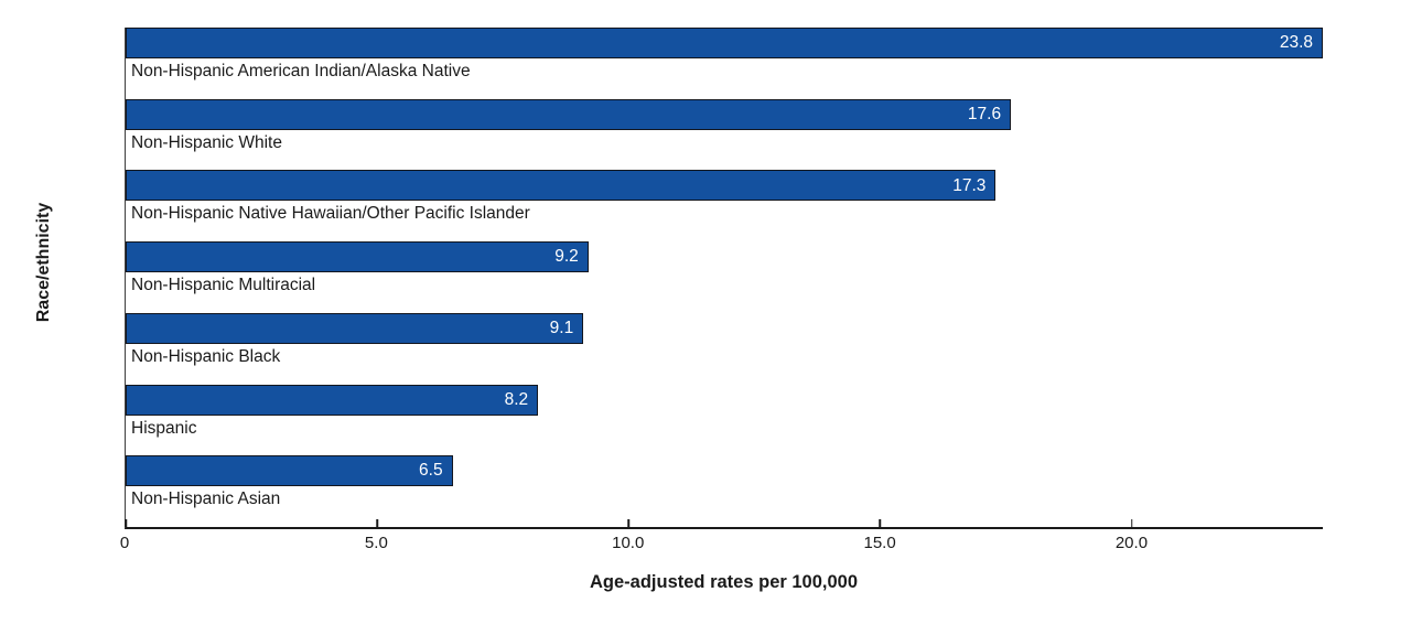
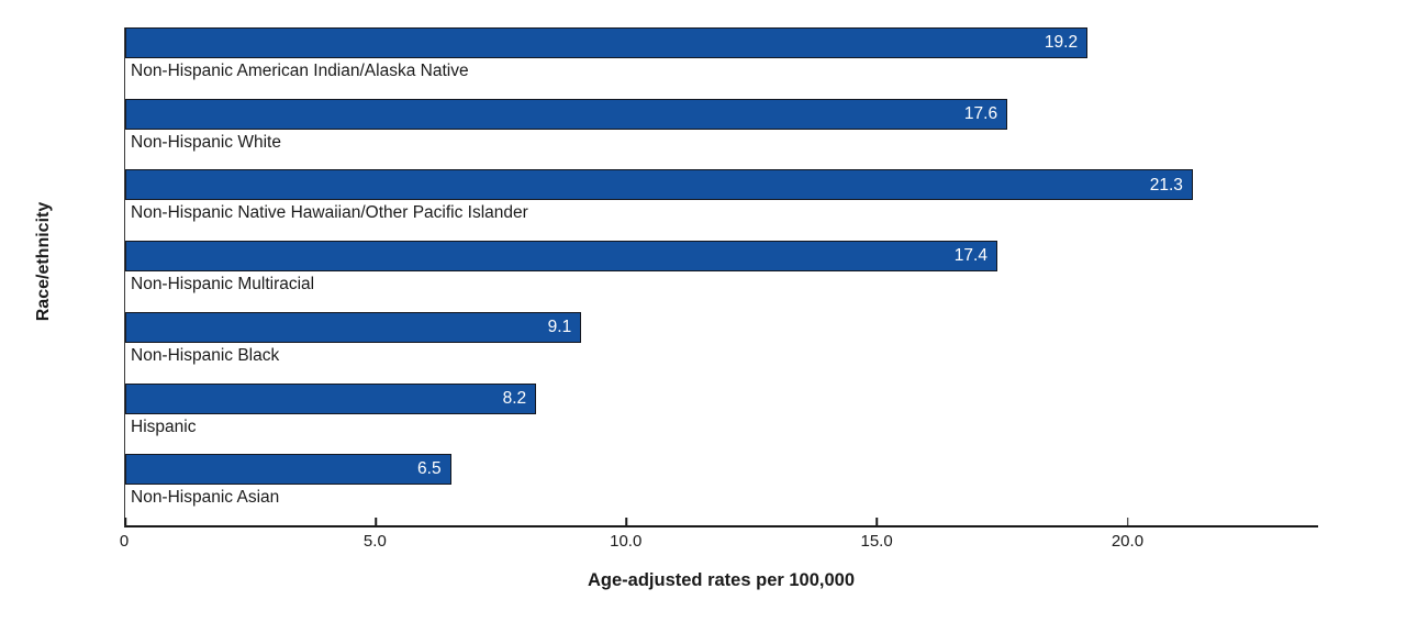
Non-Hispanic American Indian/Alaska Native: 23.8 -> 19.2
Non-Hispanic Native Hawaiian/Other Pacific Islander: 17.3 -> 21.3
Non-Hispanic Multiracial: 9.2 -> 17.4
